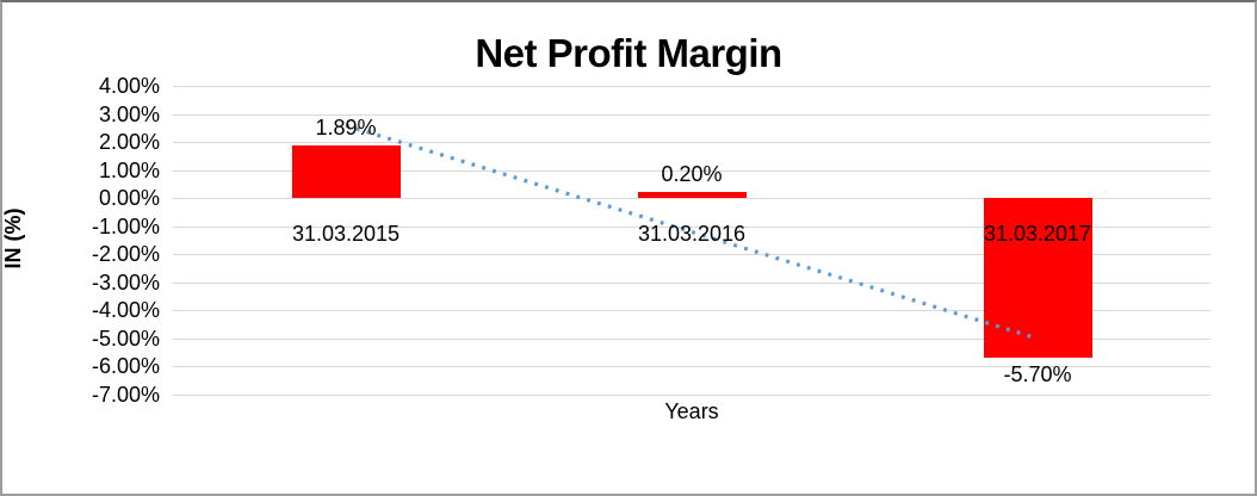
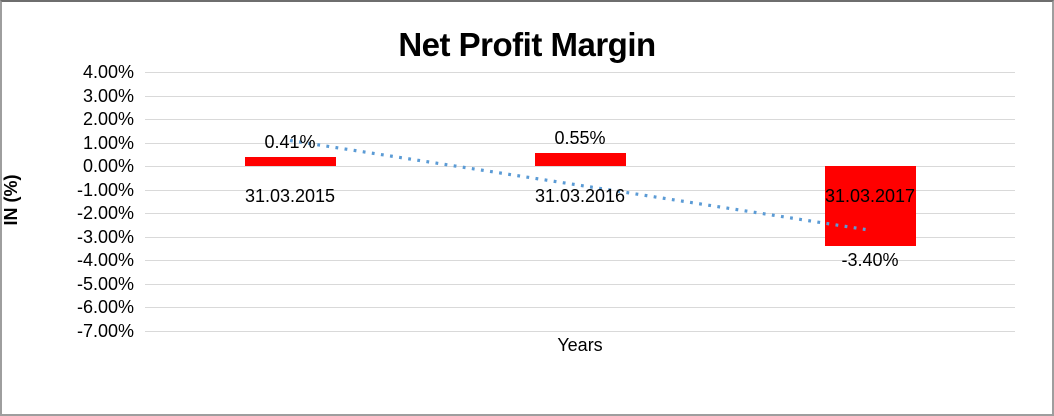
31.03.2015: 1.89% -> 0.41%
31.03.2016: 0.20% -> 0.55%
31.03.2017: -5.70% -> -3.40%
